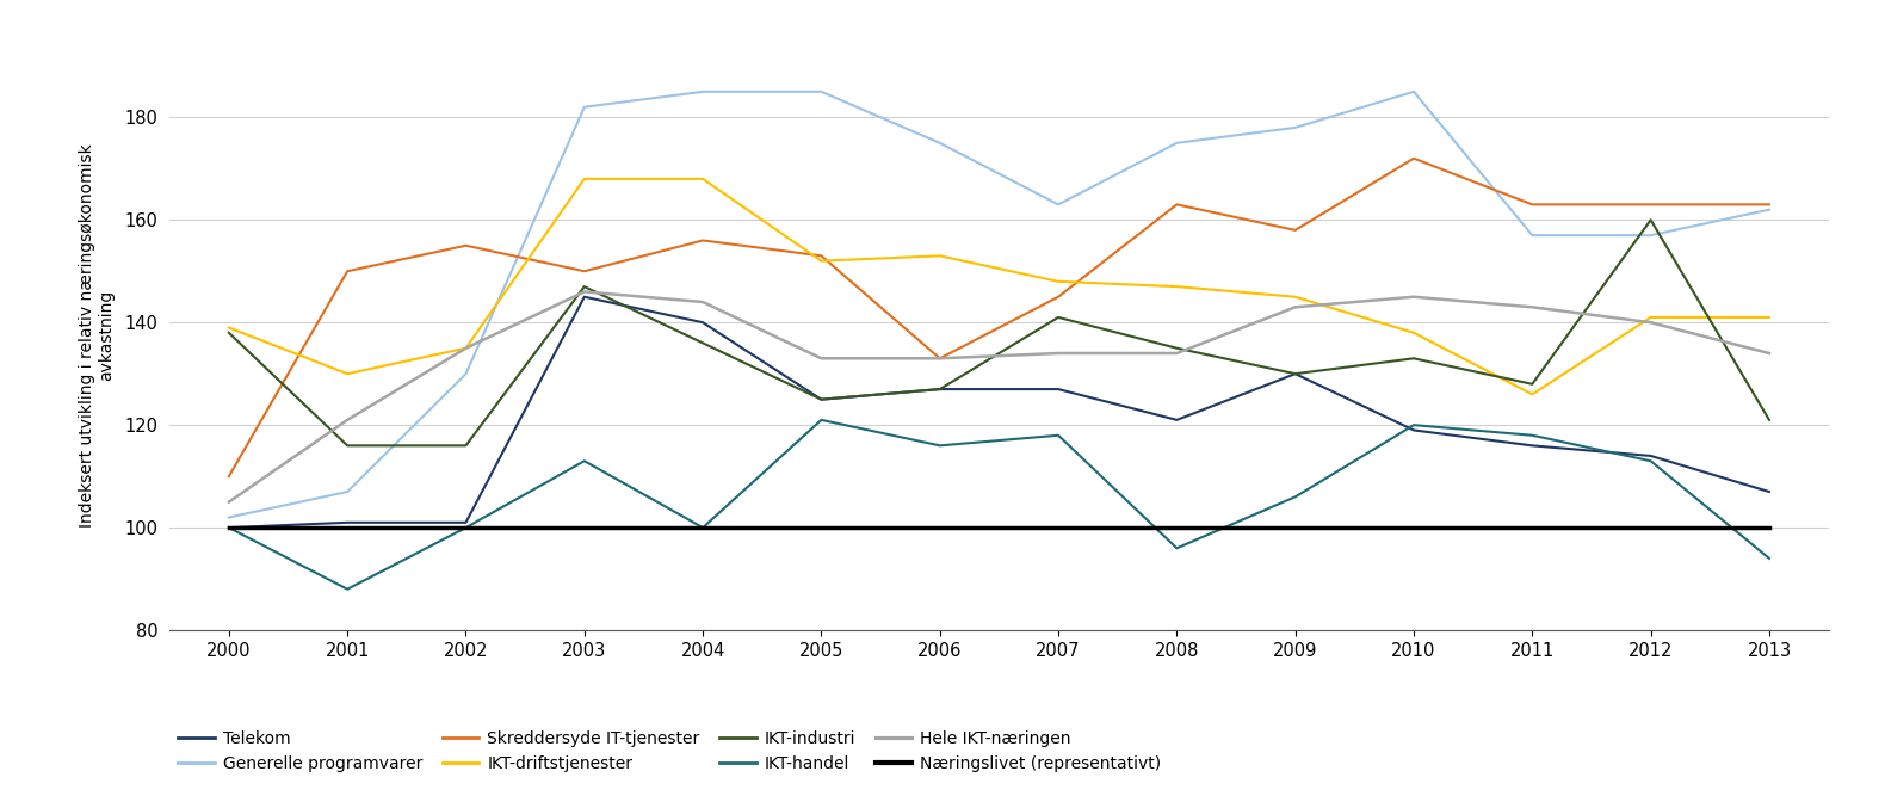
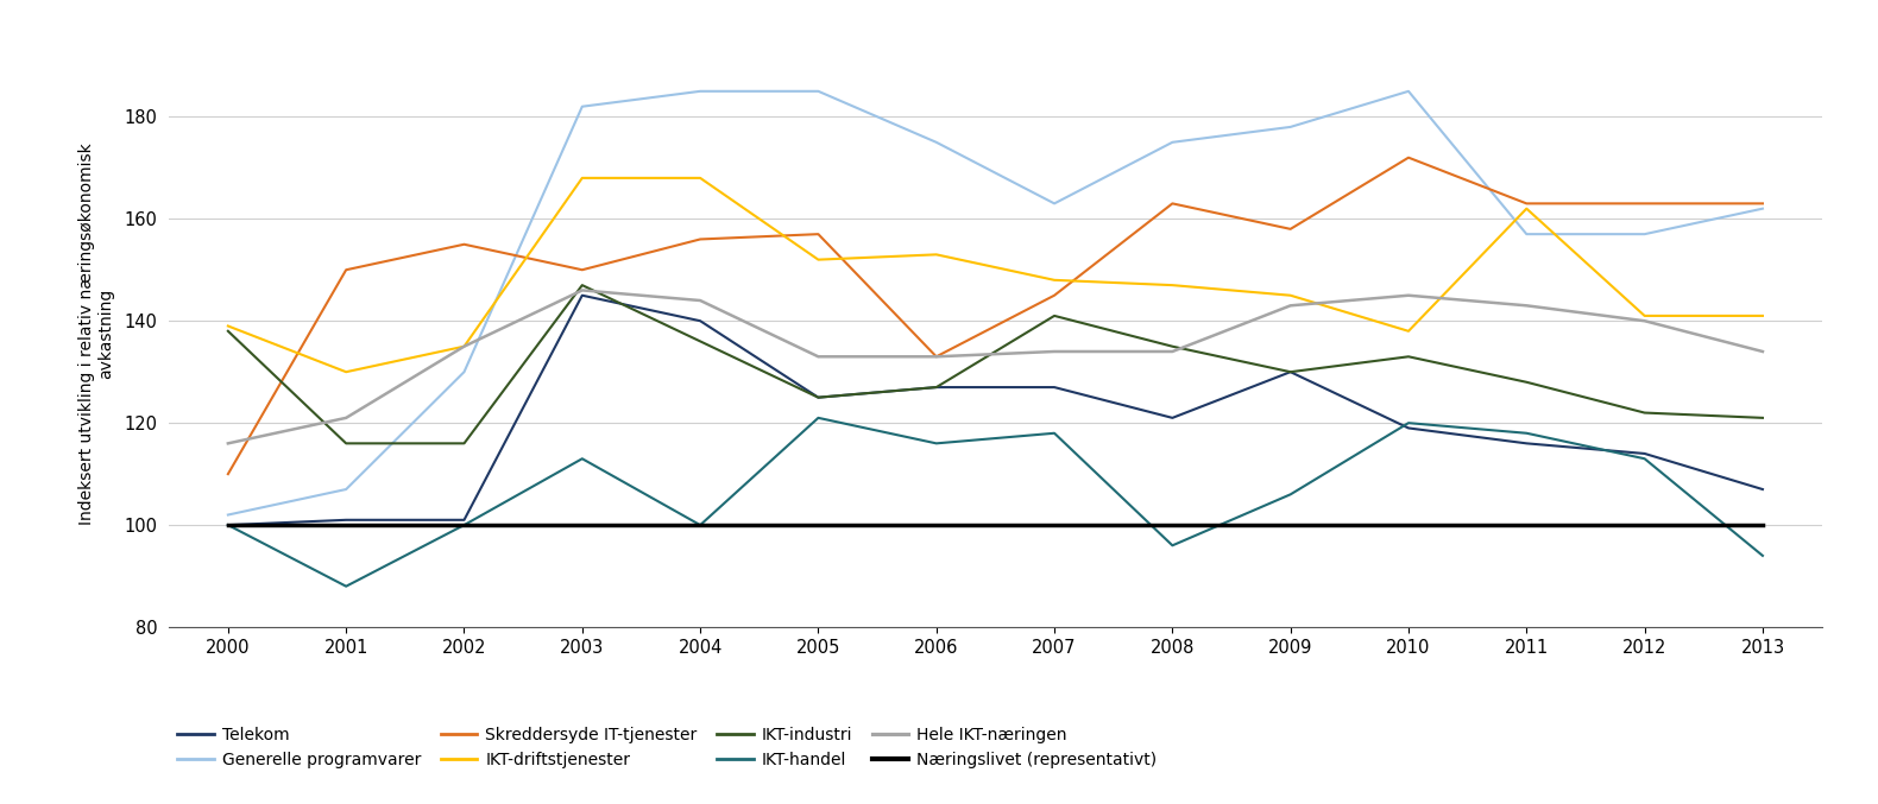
Hele IKT-næringen/2000: 105 -> 116
Skreddersyde IT-tjenester/2005: 153 -> 157
IKT-driftstjenester/2011: 126 -> 162
IKT-industri/2012: 160 -> 122
